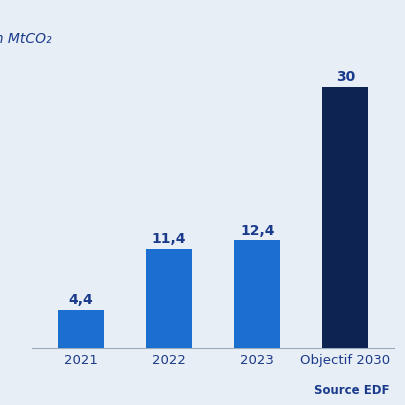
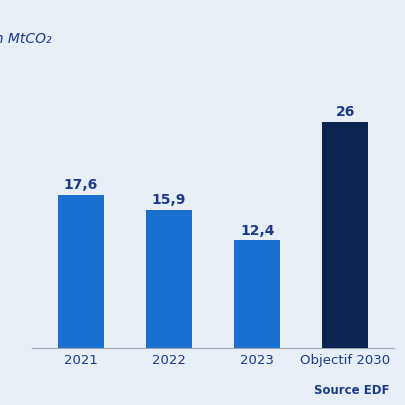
2021: 4,4 -> 17,6
2022: 11,4 -> 15,9
Objectif 2030: 30 -> 26
